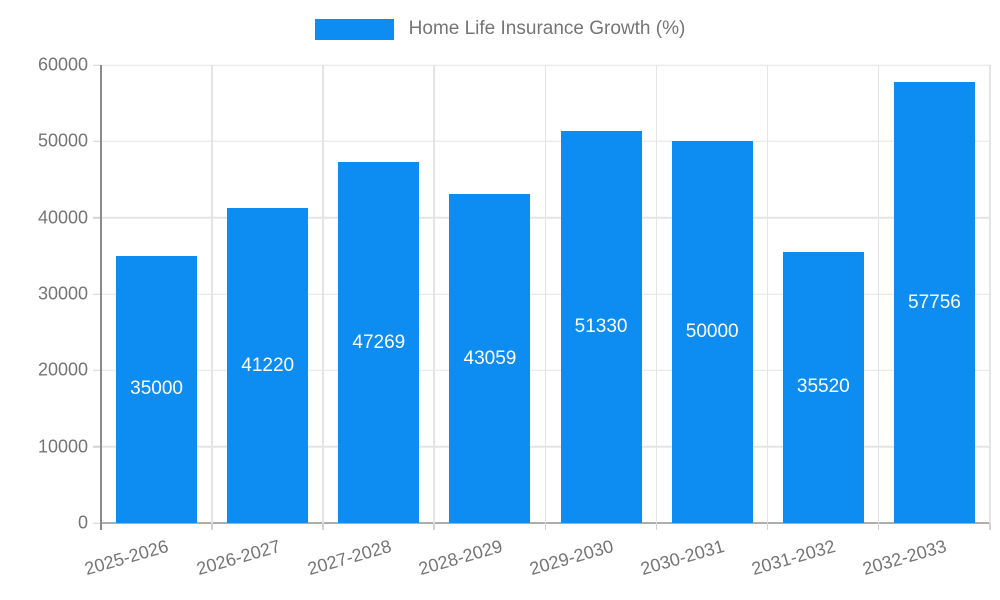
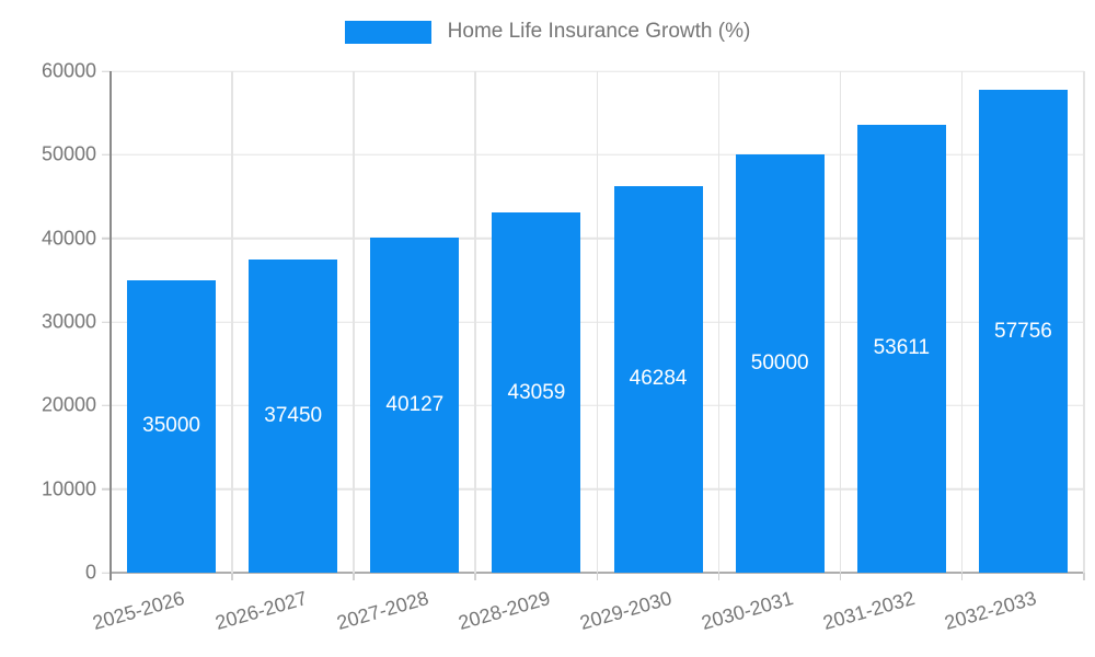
2026-2027: 41220 -> 37450
2027-2028: 47269 -> 40127
2029-2030: 51330 -> 46284
2031-2032: 35520 -> 53611
